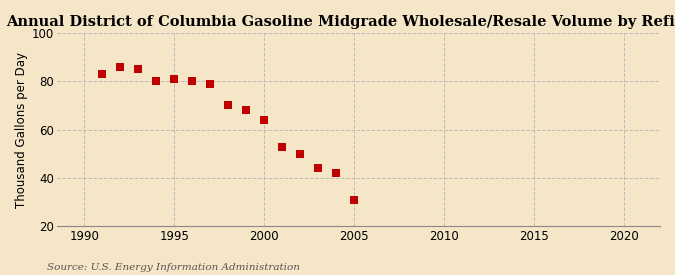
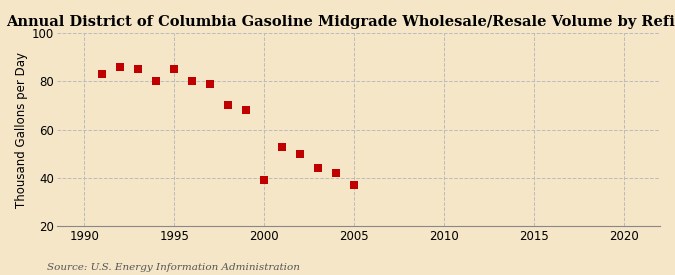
1995: 81 -> 85
2000: 64 -> 39
2005: 31 -> 37
